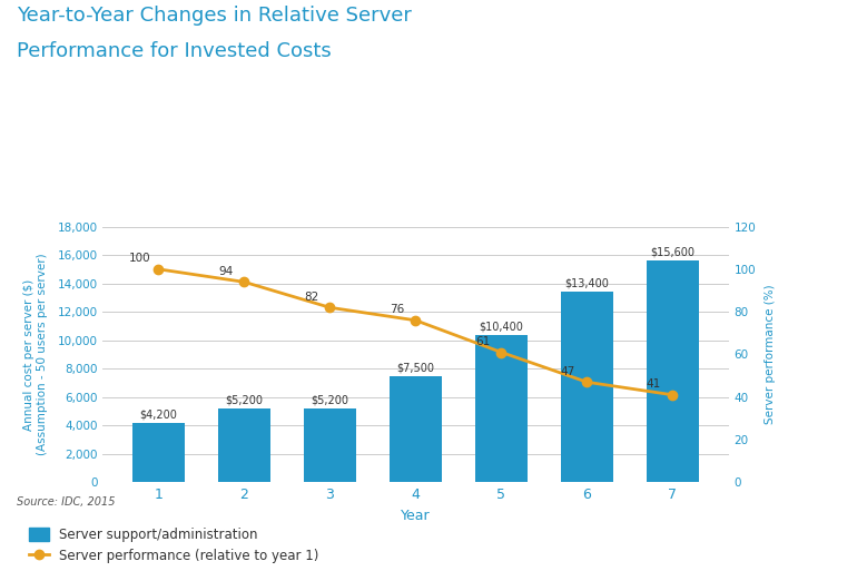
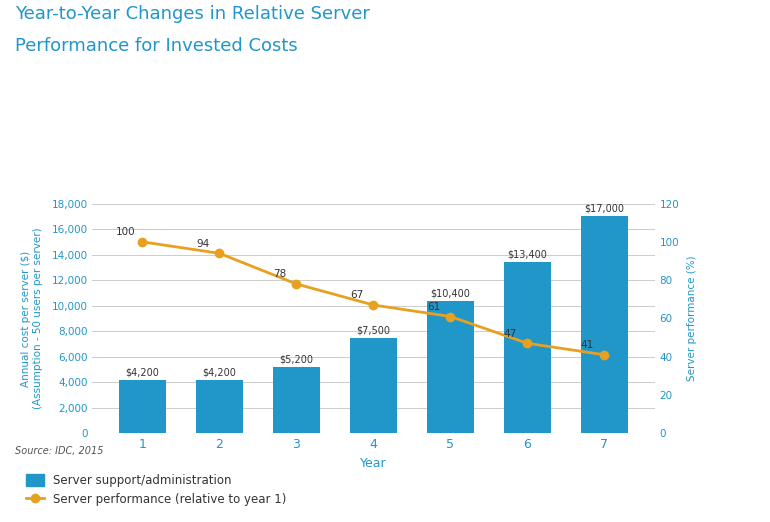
Server support/administration/2: $5,200 -> $4,200
Server performance (relative to year 1)/3: 82 -> 78
Server performance (relative to year 1)/4: 76 -> 67
Server support/administration/7: $15,600 -> $17,000
